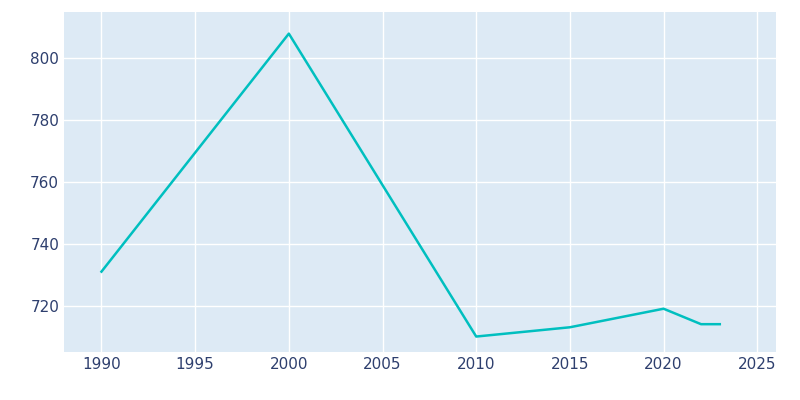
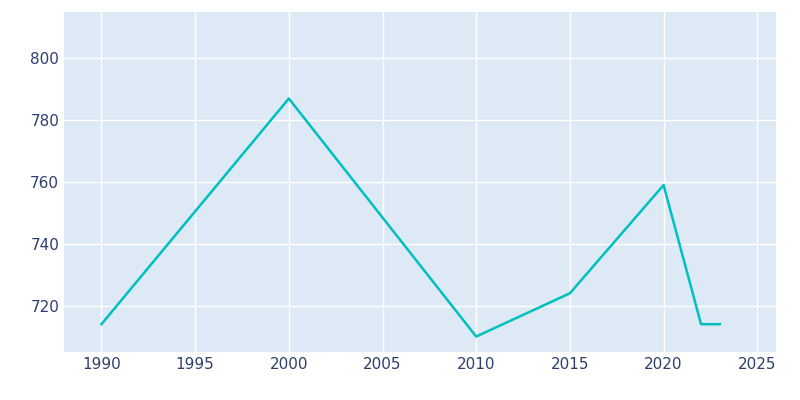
1990: 731 -> 714
2000: 808 -> 787
2015: 713 -> 724
2020: 719 -> 759
